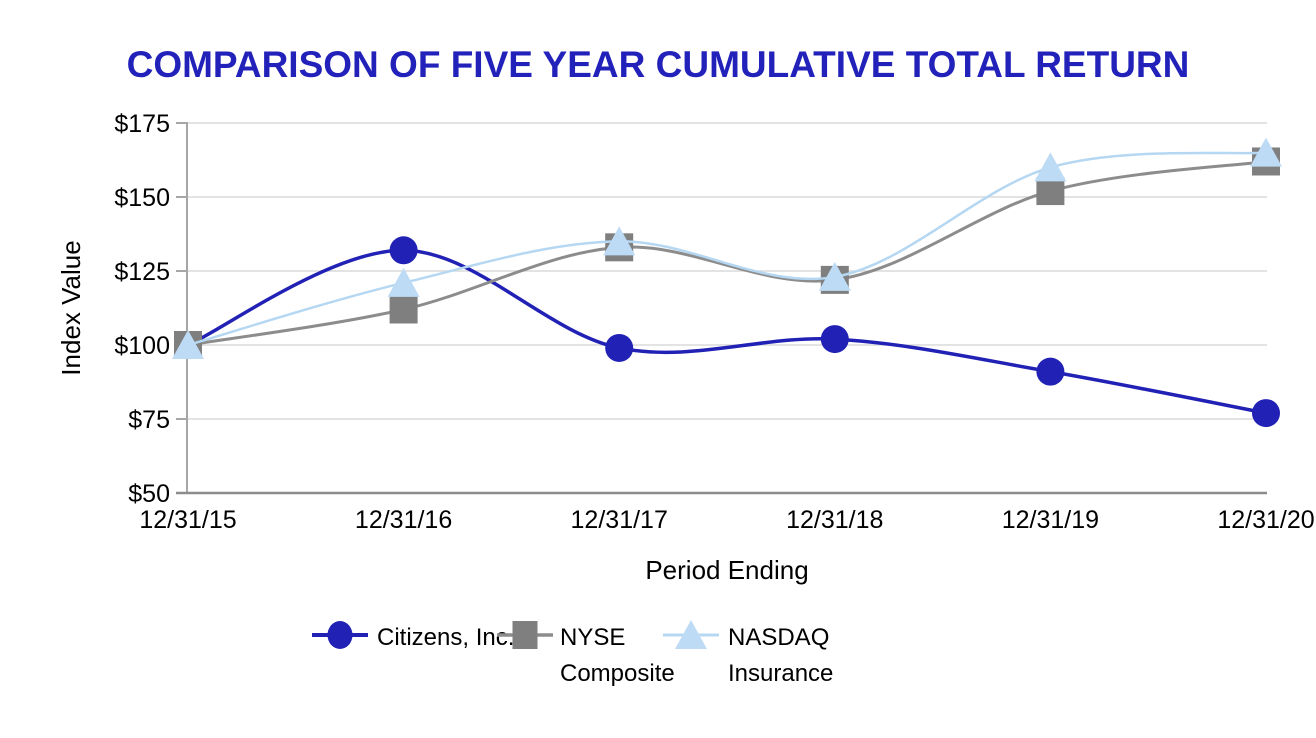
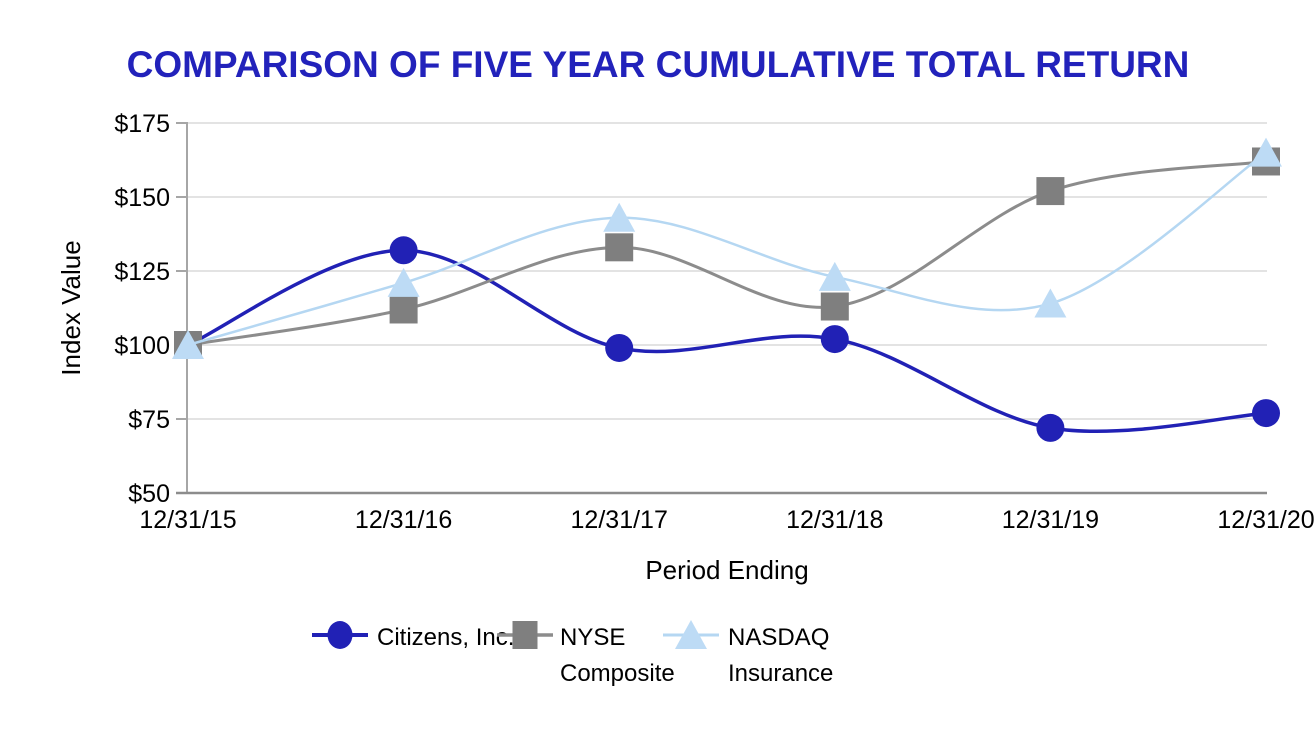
NASDAQ Insurance/12/31/17: $135 -> $143
NYSE Composite/12/31/18: $122 -> $113
Citizens, Inc./12/31/19: $91 -> $72
NASDAQ Insurance/12/31/19: $160 -> $114
